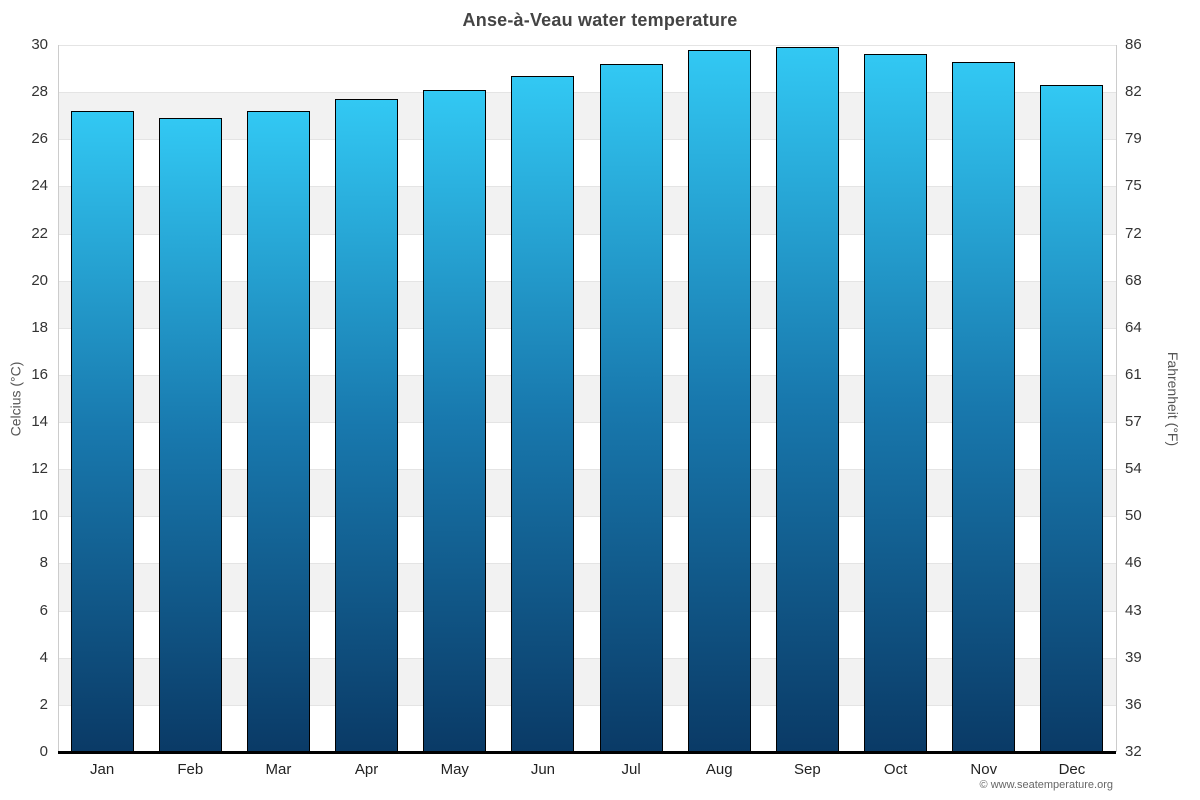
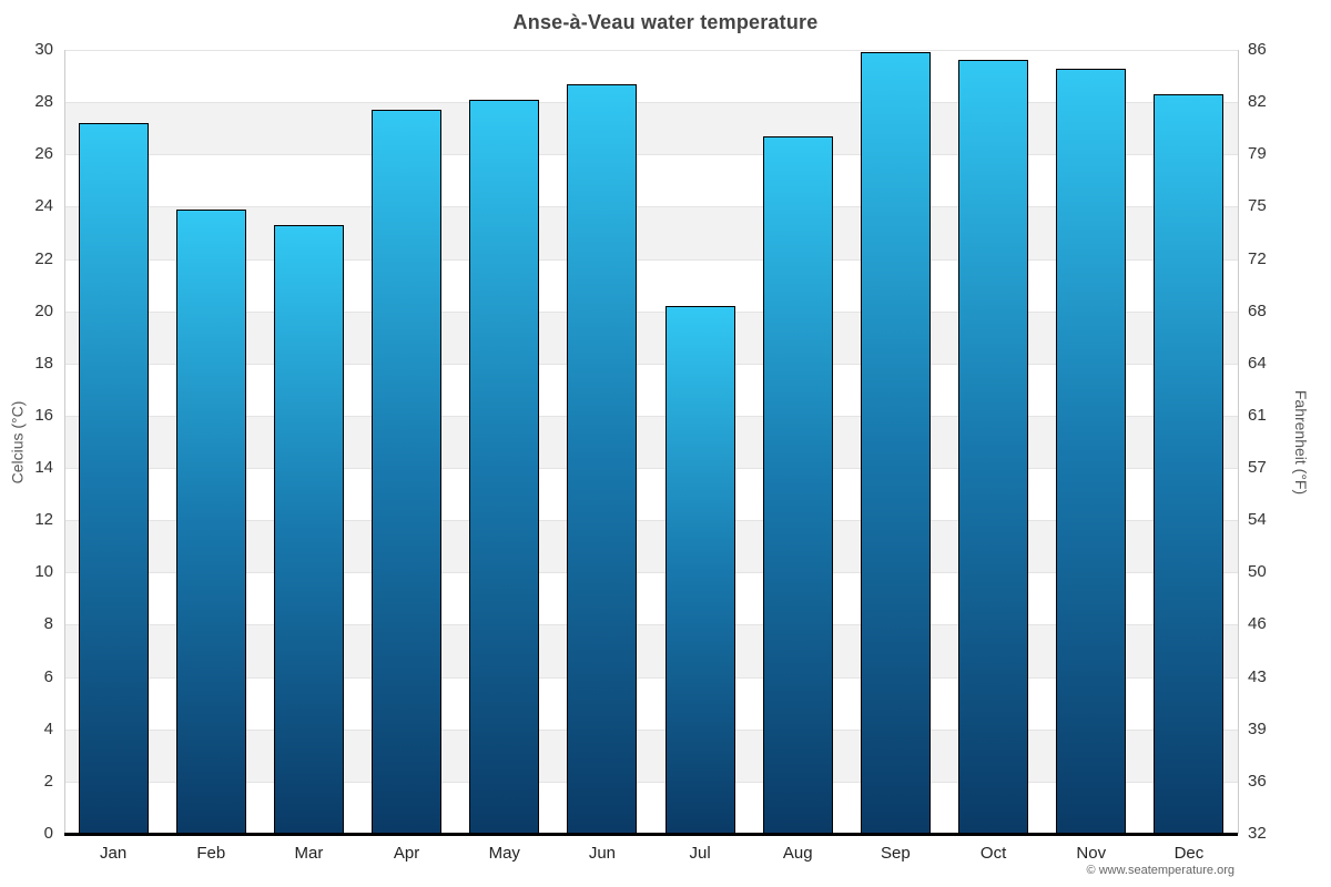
Feb: 26.9 -> 23.9
Mar: 27.2 -> 23.3
Jul: 29.2 -> 20.2
Aug: 29.8 -> 26.7
